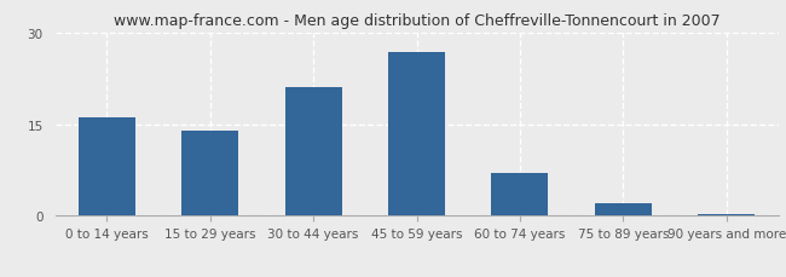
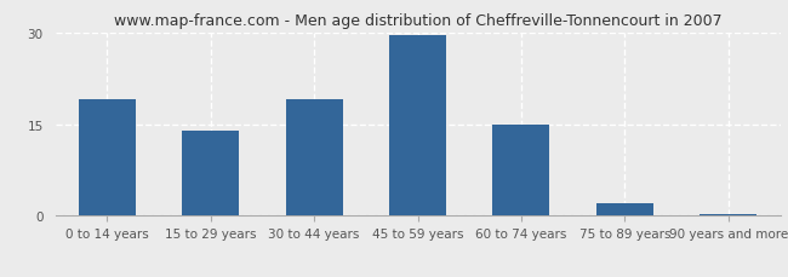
0 to 14 years: 16.0 -> 19.0
30 to 44 years: 21.0 -> 19.0
45 to 59 years: 26.8 -> 29.5
60 to 74 years: 7.0 -> 15.0
